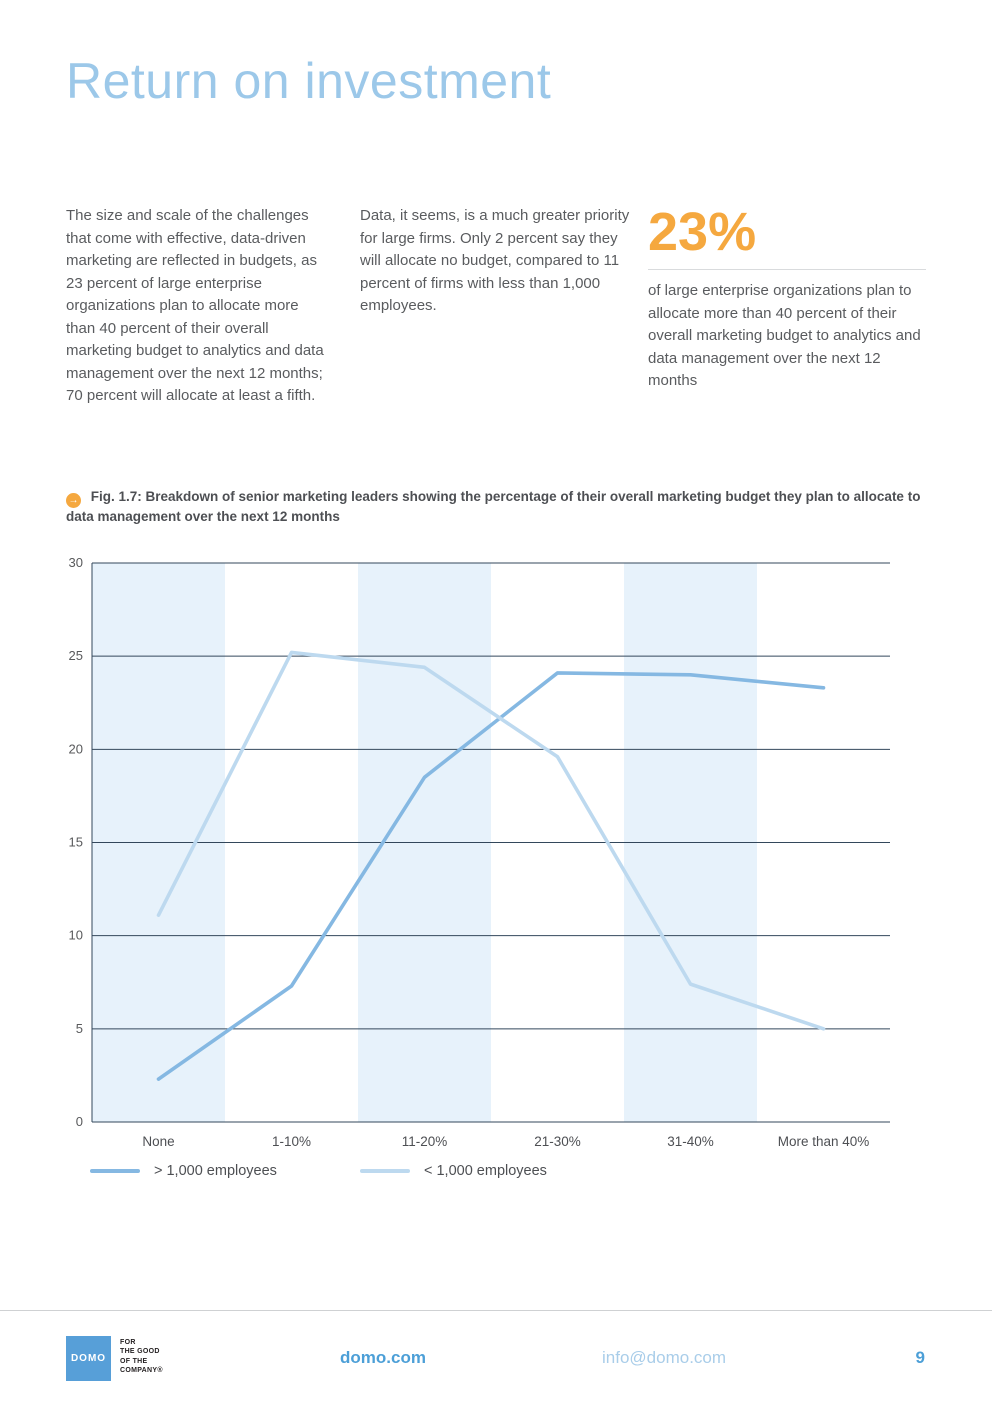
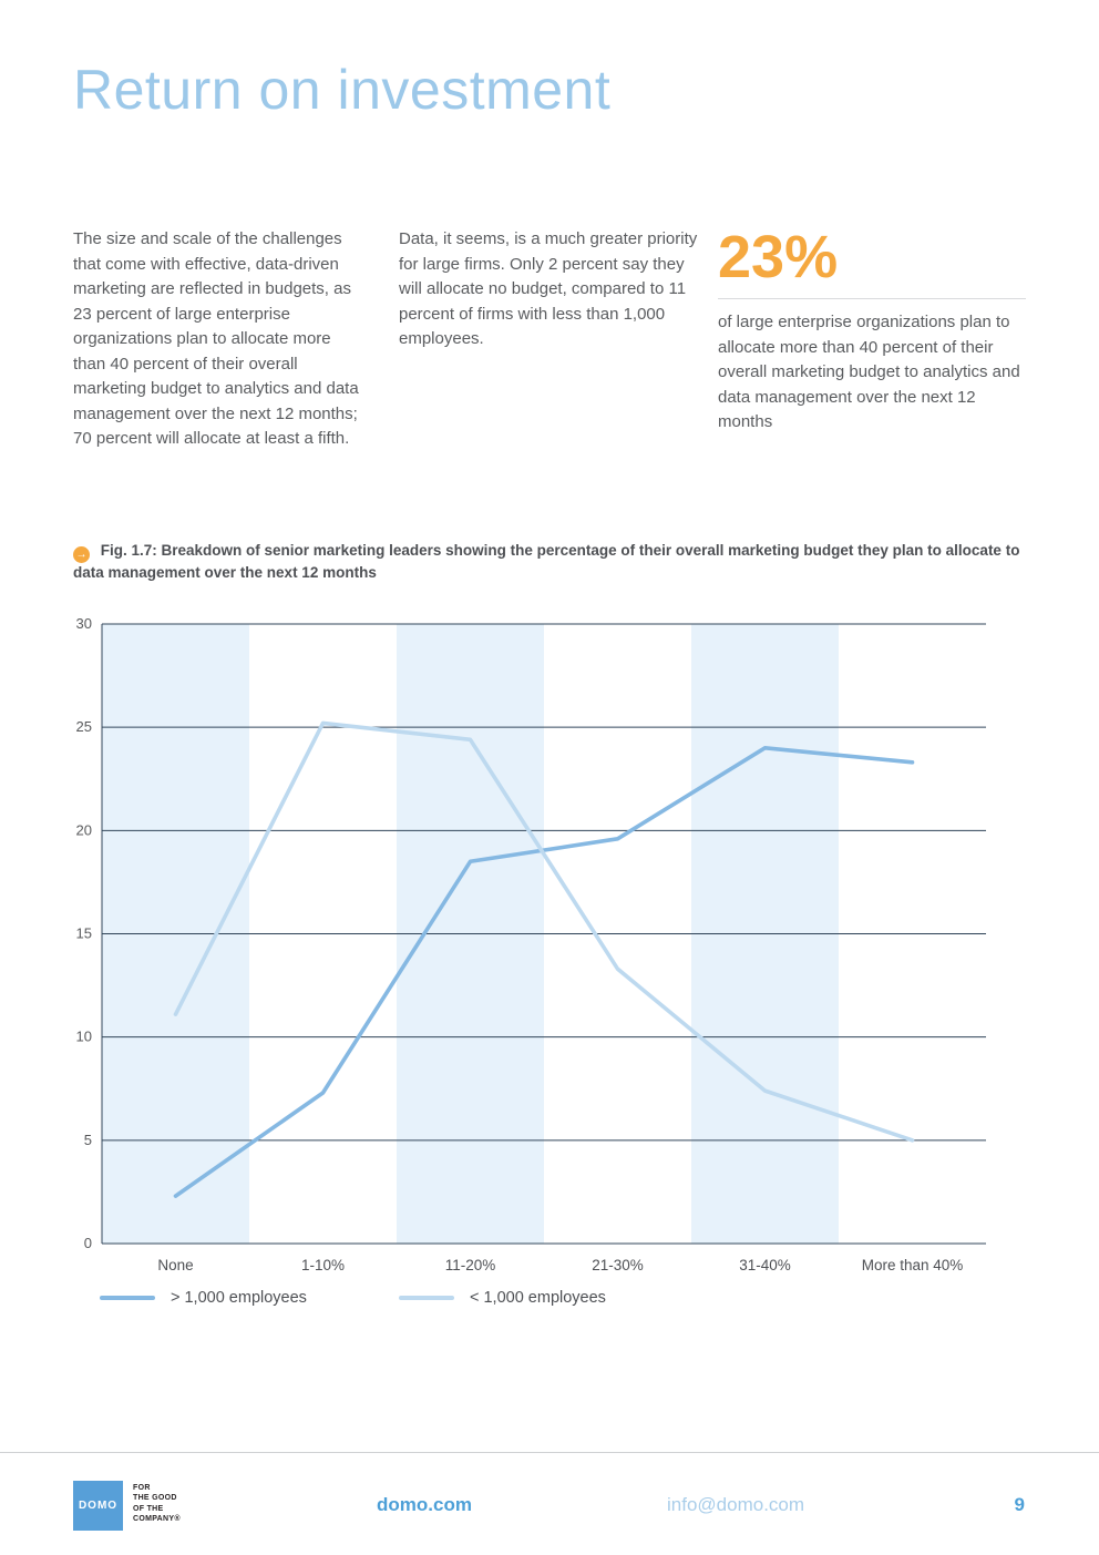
> 1,000 employees/21-30%: 24.1 -> 19.6
< 1,000 employees/21-30%: 19.6 -> 13.3
